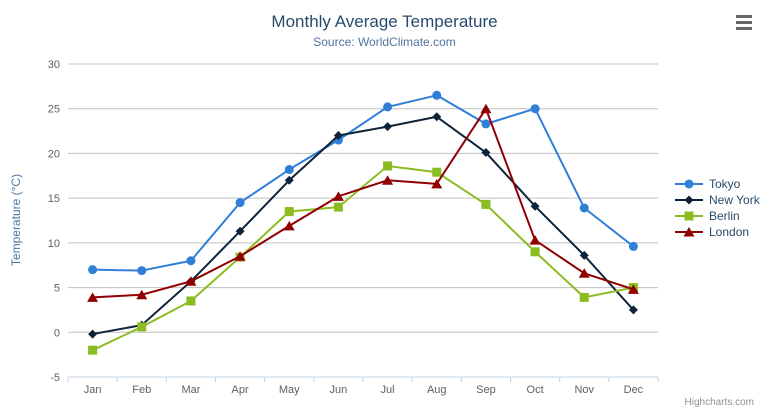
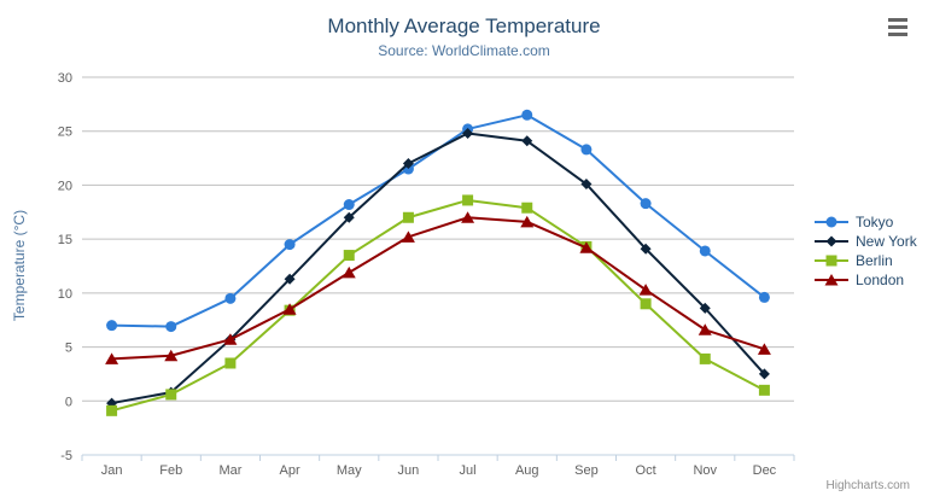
Berlin/Jan: -2 -> -1
Tokyo/Mar: 8 -> 10
Berlin/Jun: 14 -> 17
New York/Jul: 23 -> 25
London/Sep: 25 -> 14
Tokyo/Oct: 25 -> 18
Berlin/Dec: 5 -> 1
